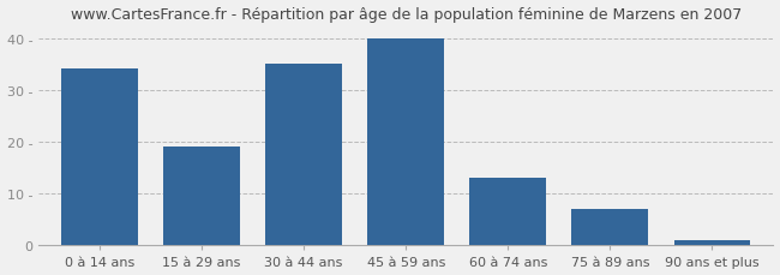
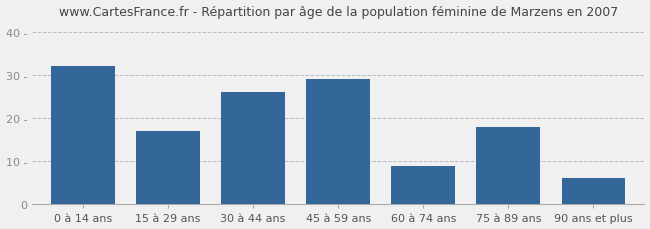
0 à 14 ans: 34 - -> 32 -
15 à 29 ans: 19 - -> 17 -
30 à 44 ans: 35 - -> 26 -
45 à 59 ans: 40 - -> 29 -
60 à 74 ans: 13 - -> 9 -
75 à 89 ans: 7 - -> 18 -
90 ans et plus: 1 - -> 6 -
